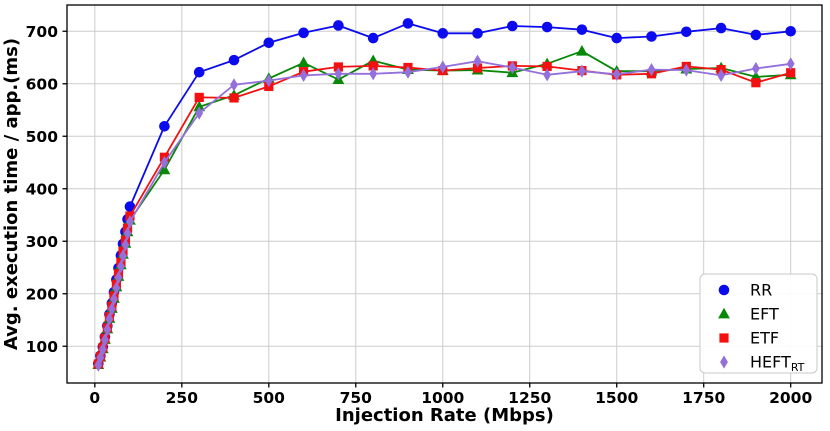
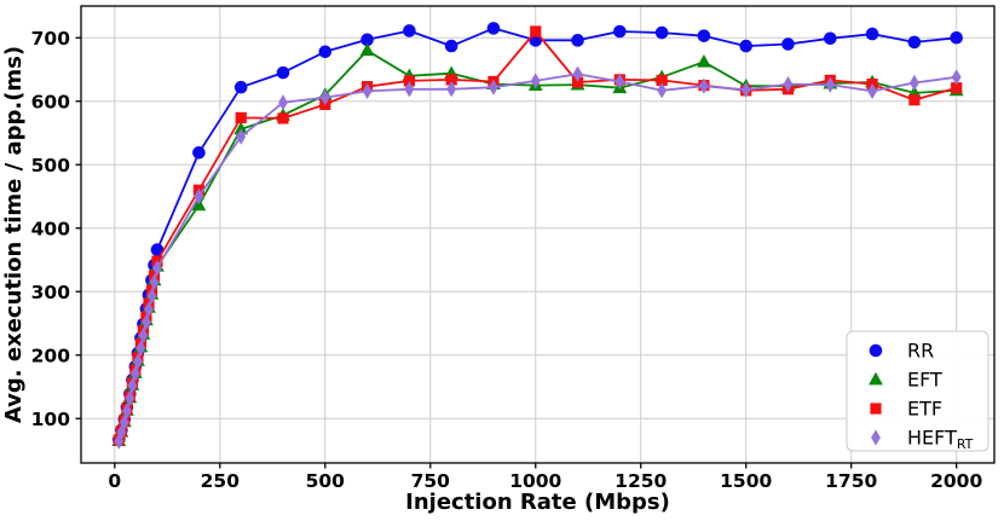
EFT/600: 640 -> 680
EFT/700: 610 -> 640
ETF/1000: 620 -> 710
